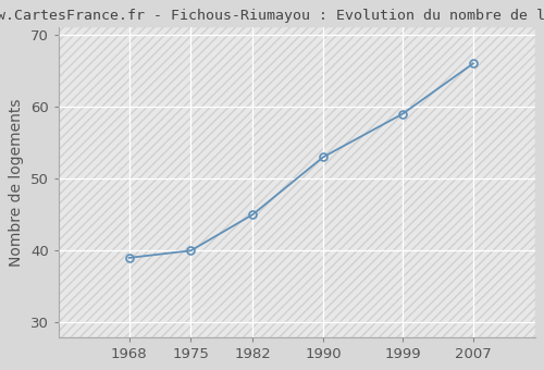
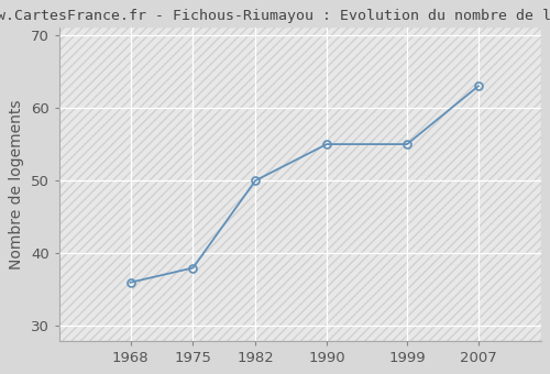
1968: 39 -> 36
1975: 40 -> 38
1982: 45 -> 50
1990: 53 -> 55
1999: 59 -> 55
2007: 66 -> 63
